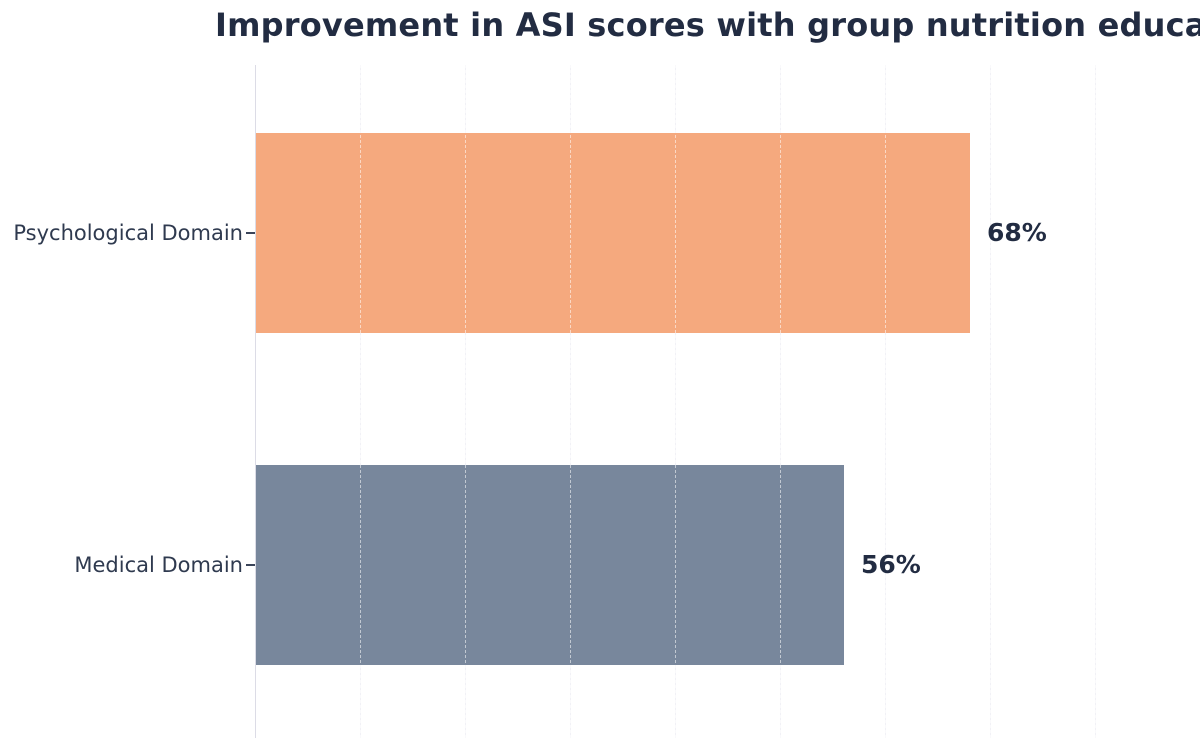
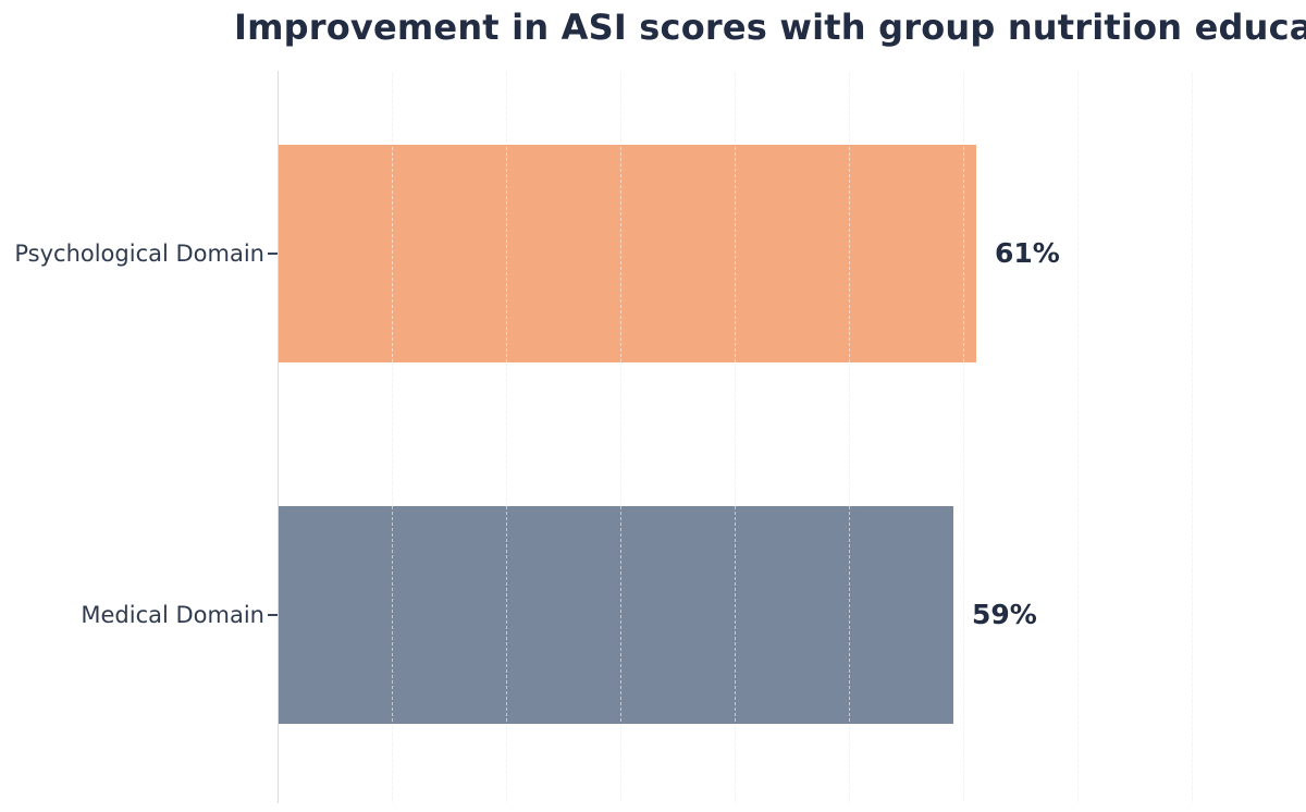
Psychological Domain: 68% -> 61%
Medical Domain: 56% -> 59%
